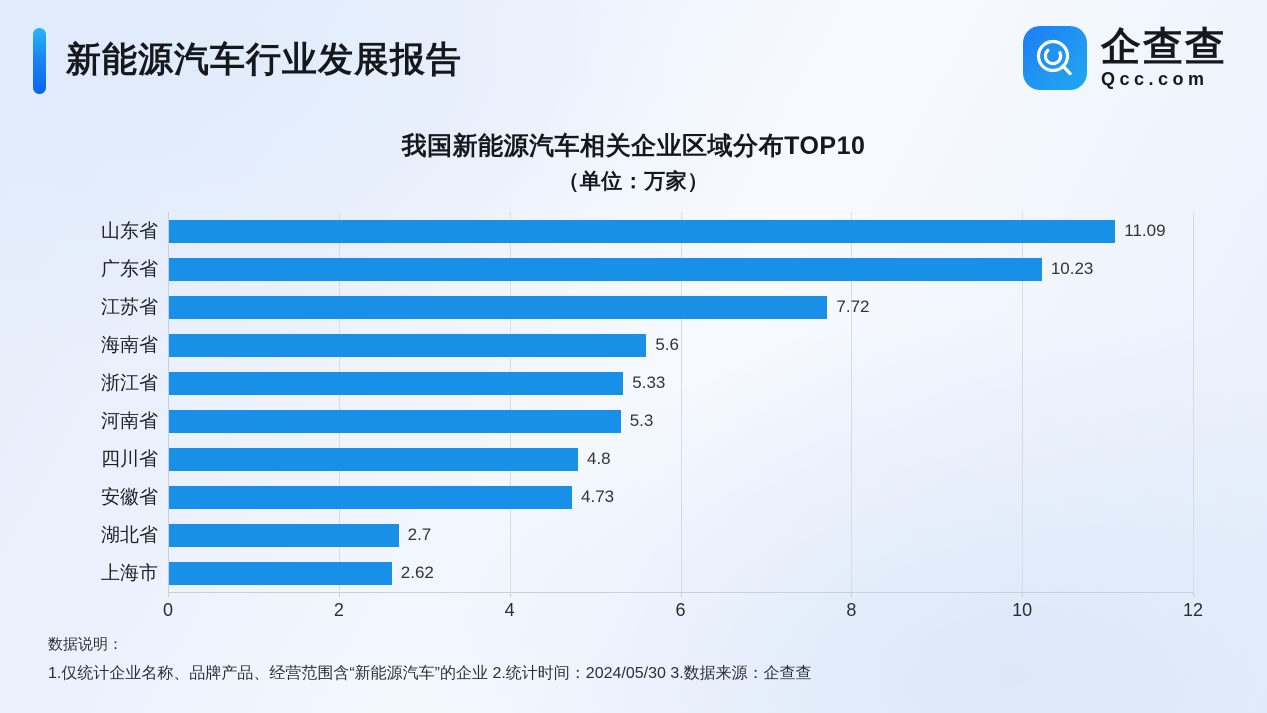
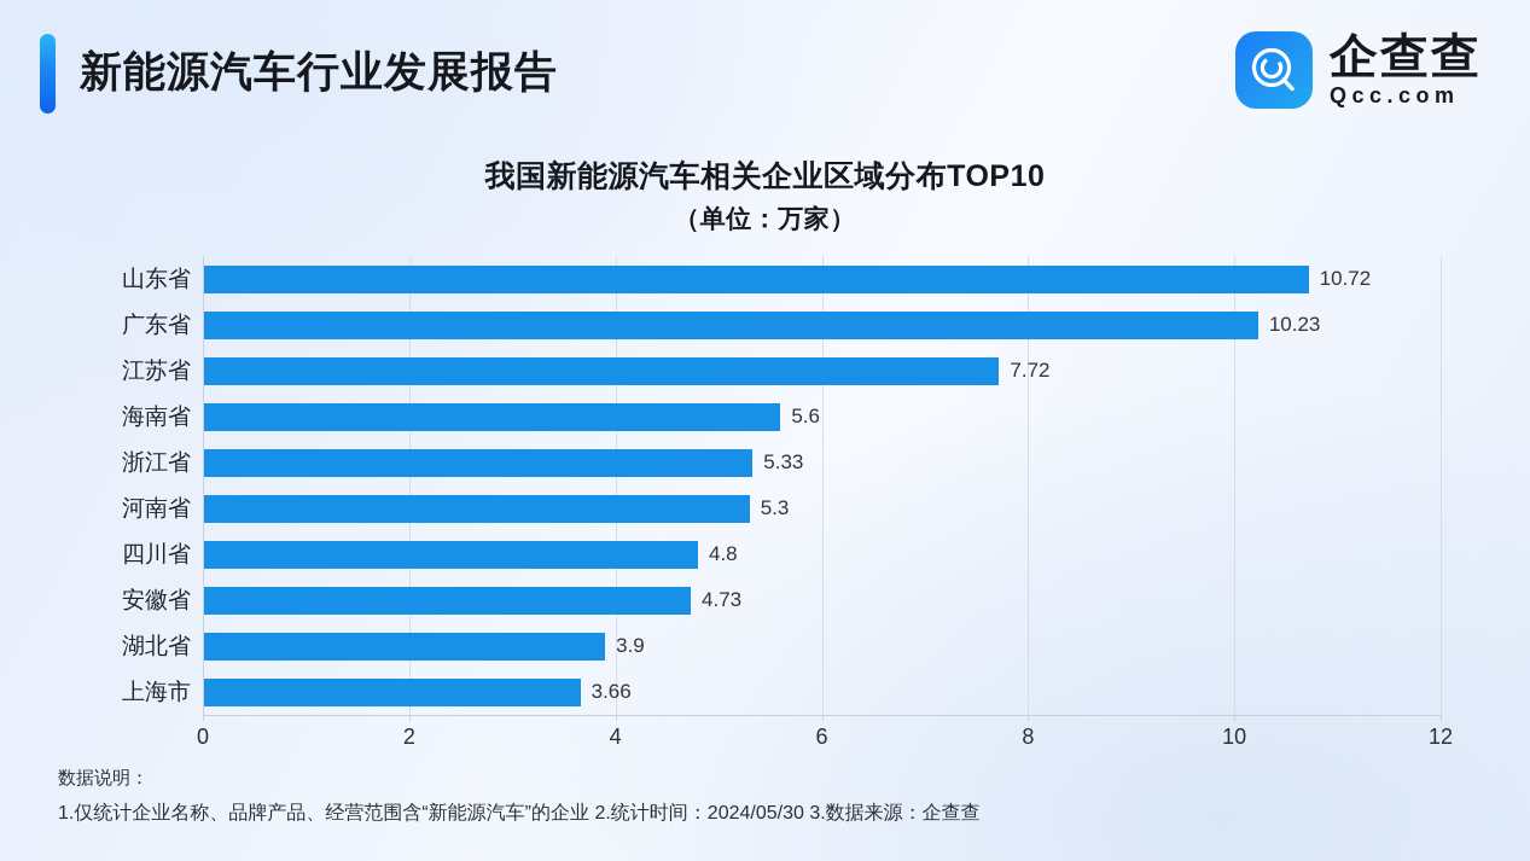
山东省: 11.09 -> 10.72
湖北省: 2.7 -> 3.9
上海市: 2.62 -> 3.66
